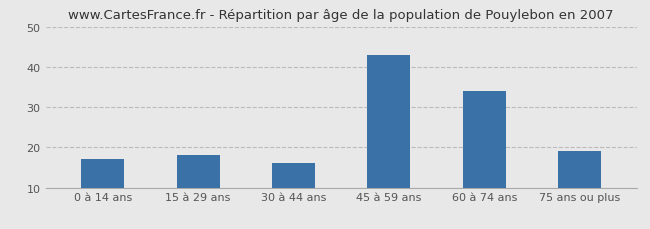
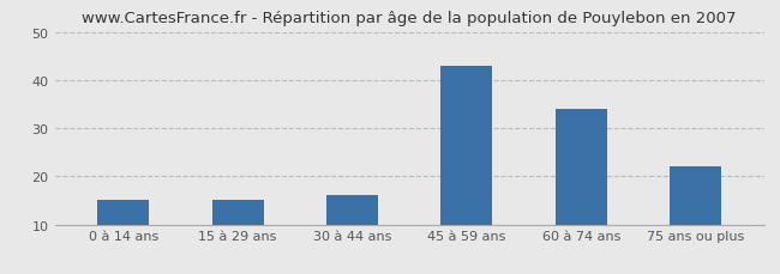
0 à 14 ans: 17 -> 15
15 à 29 ans: 18 -> 15
75 ans ou plus: 19 -> 22
